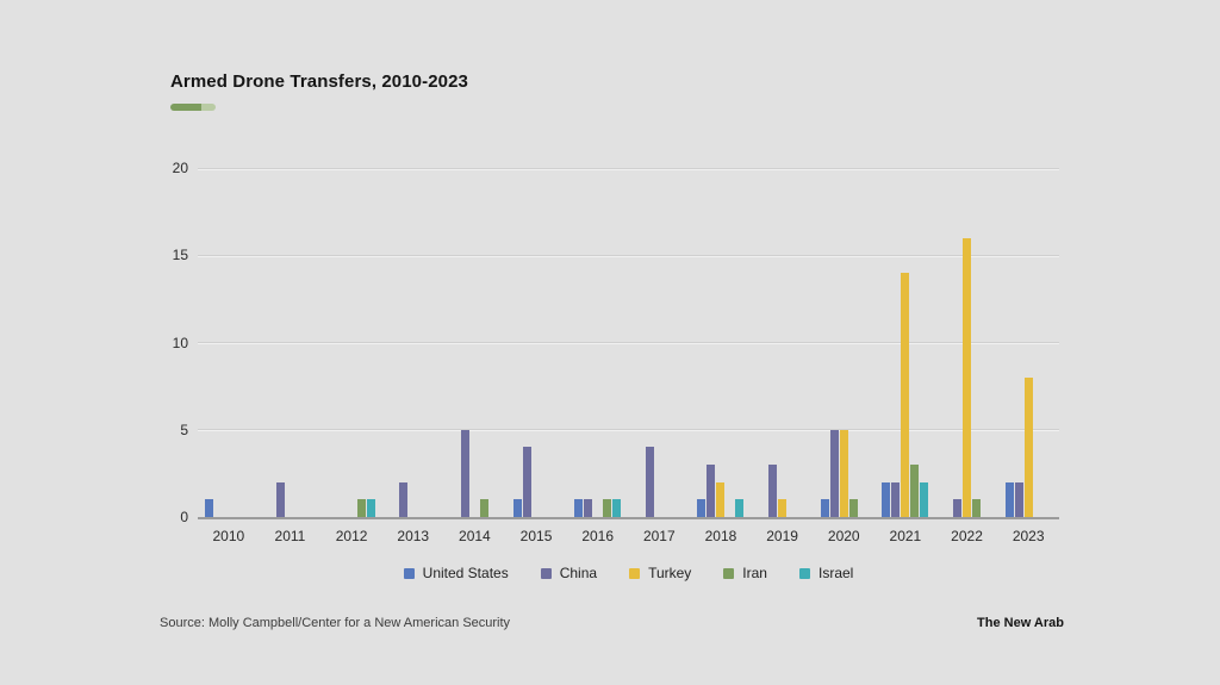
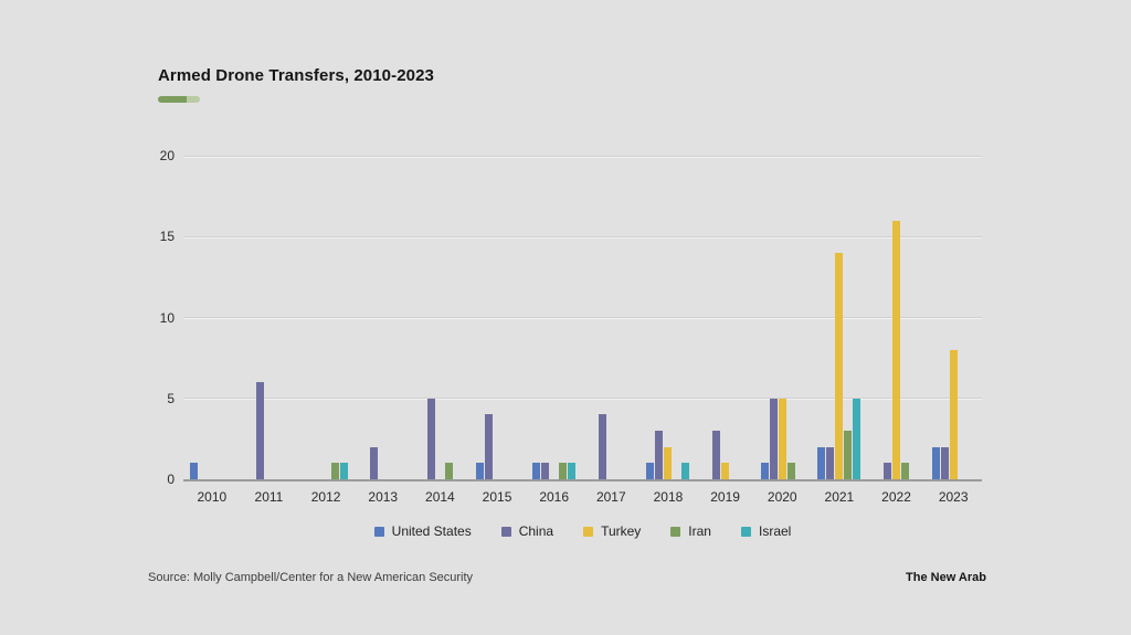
China/2011: 2 -> 6
Israel/2021: 2 -> 5
